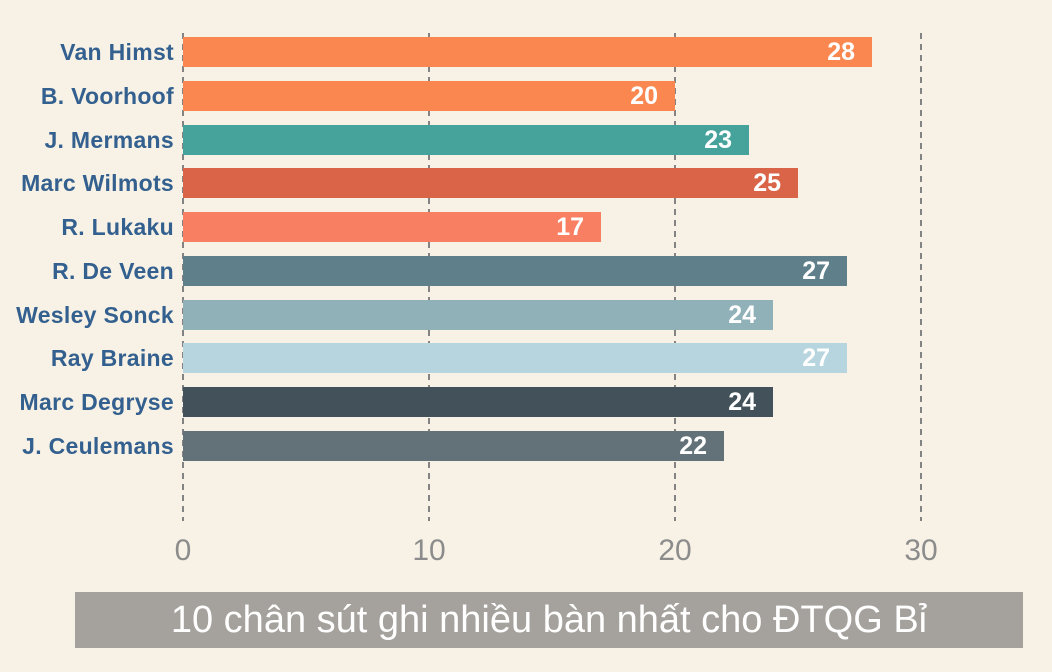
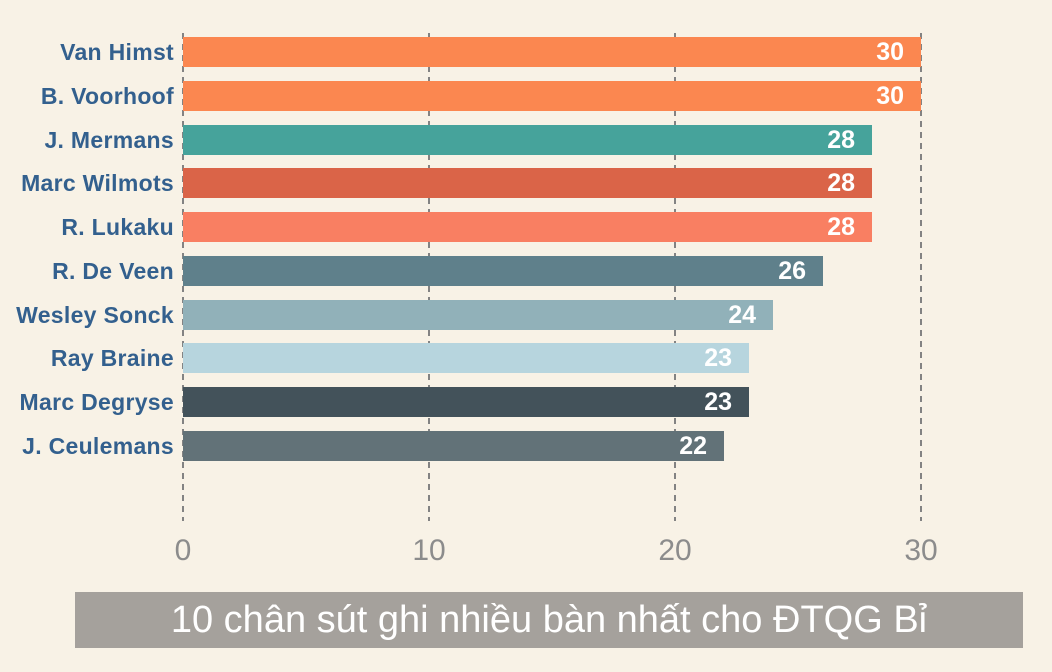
Van Himst: 28 -> 30
B. Voorhoof: 20 -> 30
J. Mermans: 23 -> 28
Marc Wilmots: 25 -> 28
R. Lukaku: 17 -> 28
R. De Veen: 27 -> 26
Ray Braine: 27 -> 23
Marc Degryse: 24 -> 23
